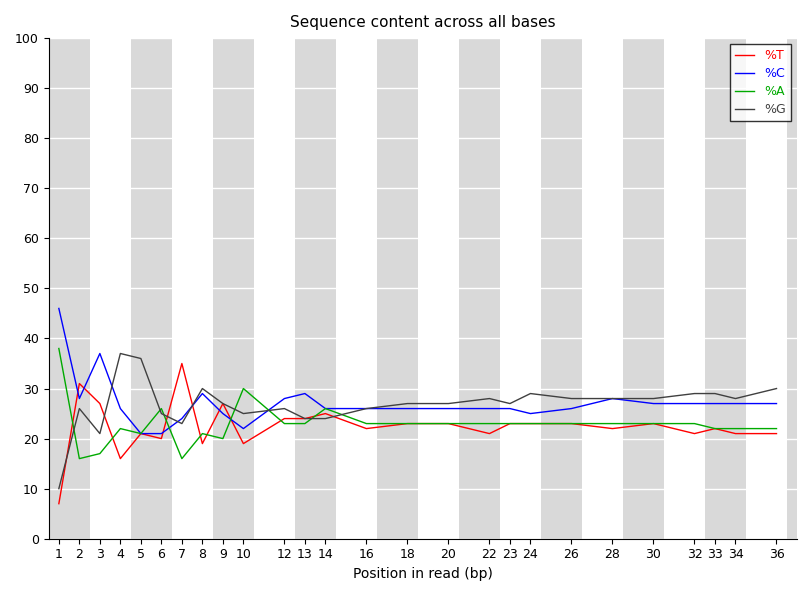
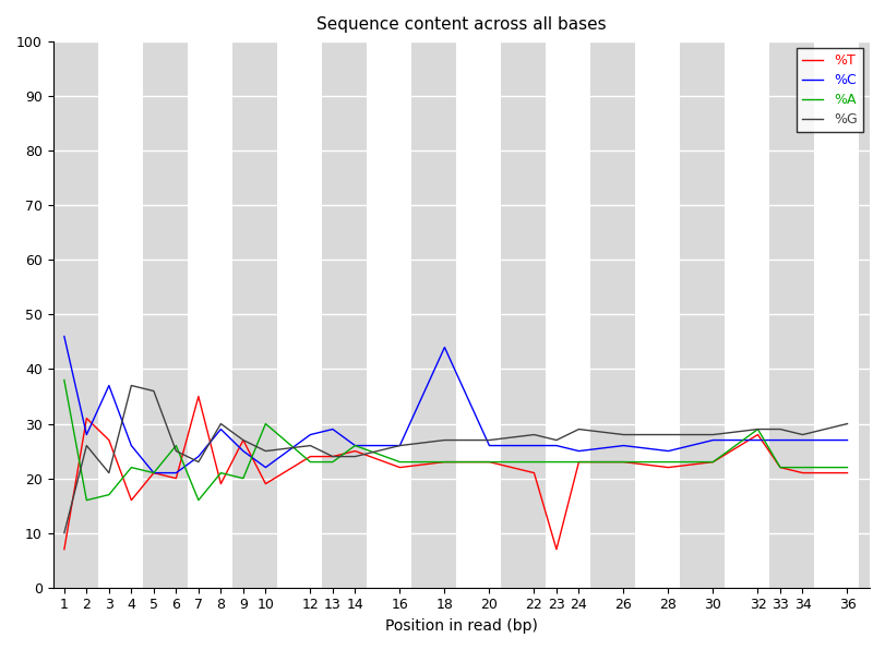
%C/18: 26 -> 44
%T/23: 23 -> 7
%C/28: 28 -> 25
%T/32: 21 -> 28
%A/32: 23 -> 29
